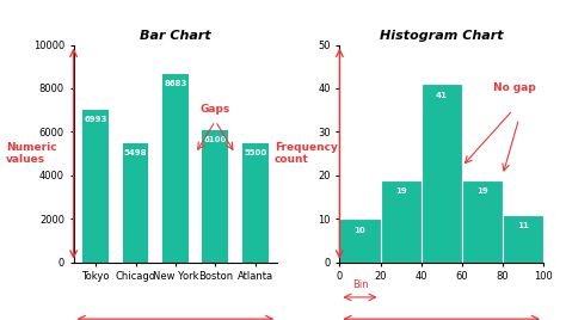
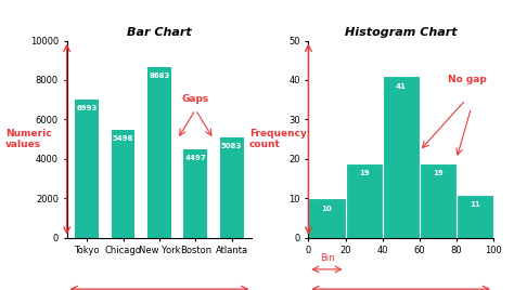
Bar Chart/Boston: 6100 -> 4500
Bar Chart/Atlanta: 5500 -> 5100
